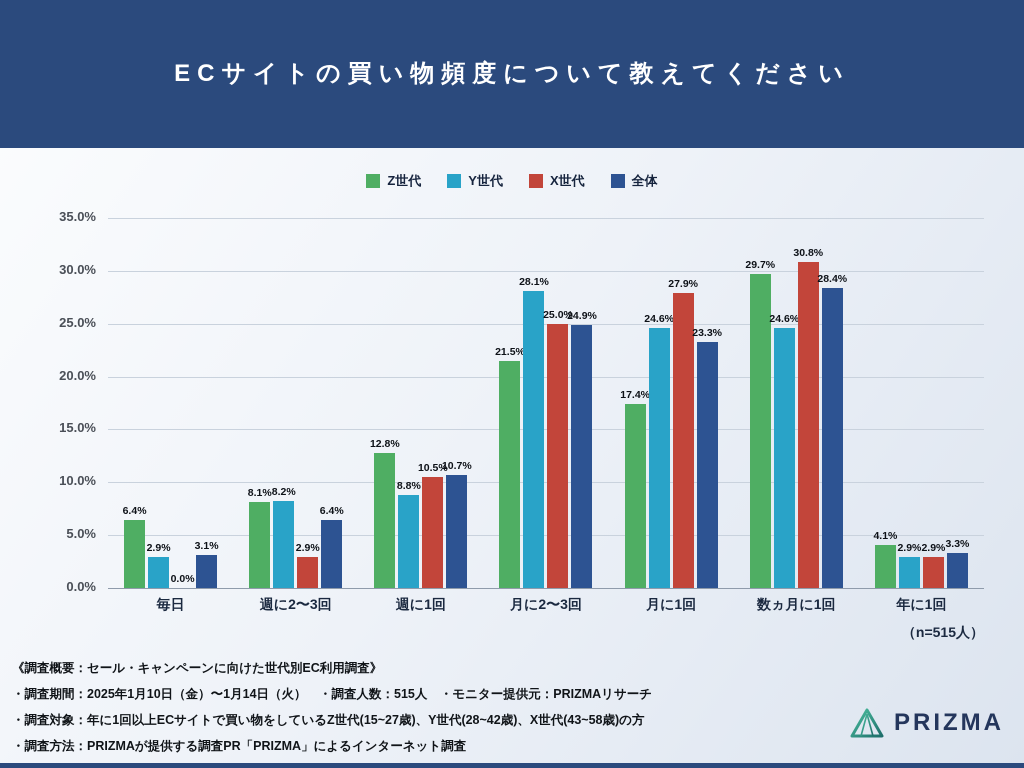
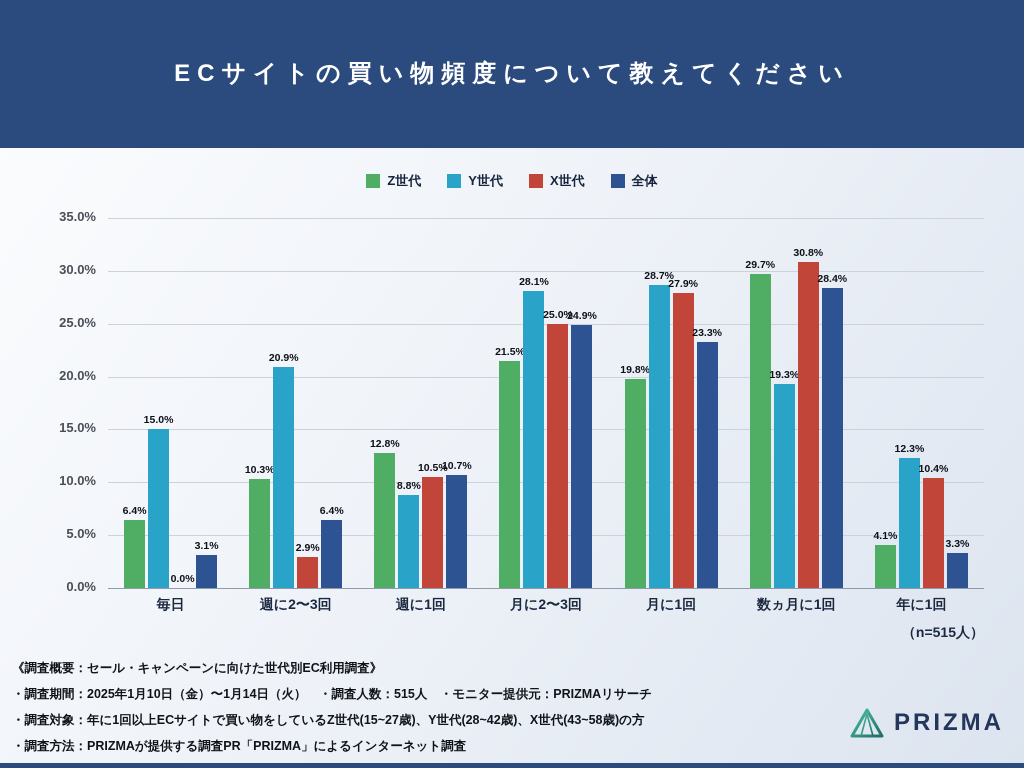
Y世代/毎日: 2.9% -> 15.0%
Z世代/週に2〜3回: 8.1% -> 10.3%
Y世代/週に2〜3回: 8.2% -> 20.9%
Z世代/月に1回: 17.4% -> 19.8%
Y世代/月に1回: 24.6% -> 28.7%
Y世代/数ヵ月に1回: 24.6% -> 19.3%
Y世代/年に1回: 2.9% -> 12.3%
X世代/年に1回: 2.9% -> 10.4%
